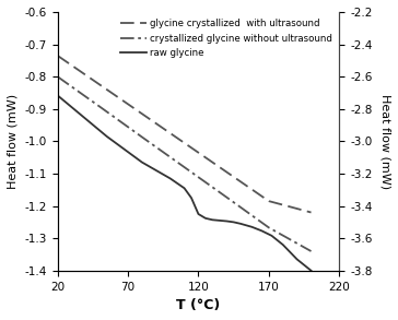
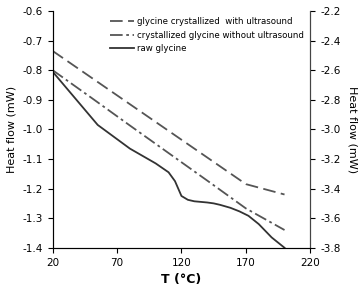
raw glycine/20: -0.858 -> -0.805
